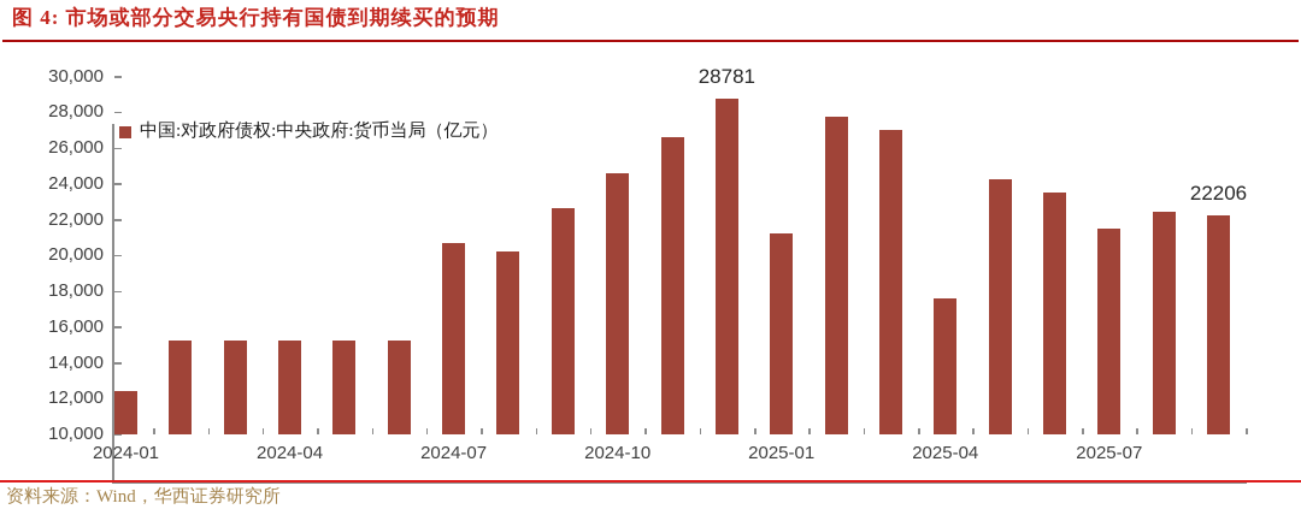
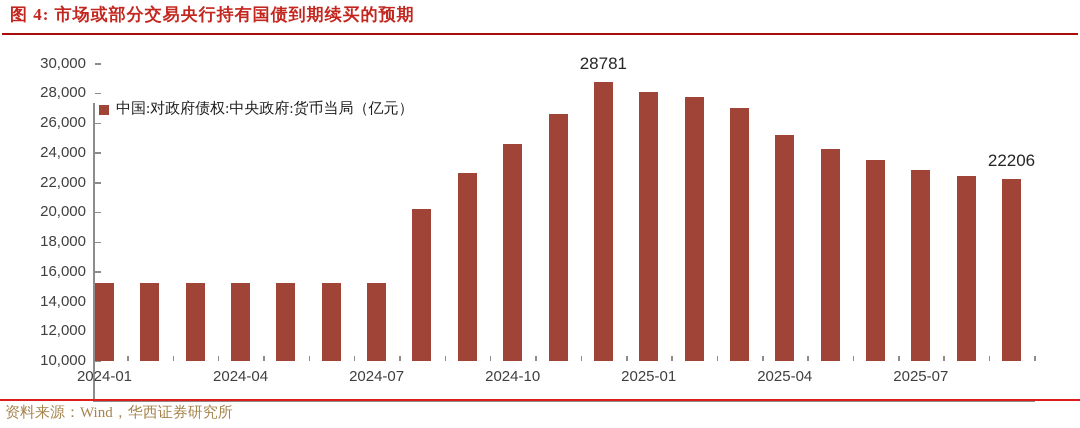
2024-01: 12400 -> 15200
2024-07: 20700 -> 15200
2025-01: 21200 -> 28100
2025-04: 17600 -> 25200
2025-07: 21500 -> 22800
